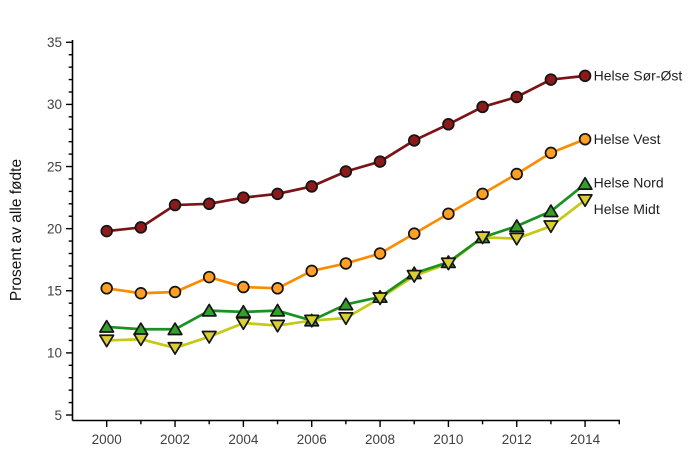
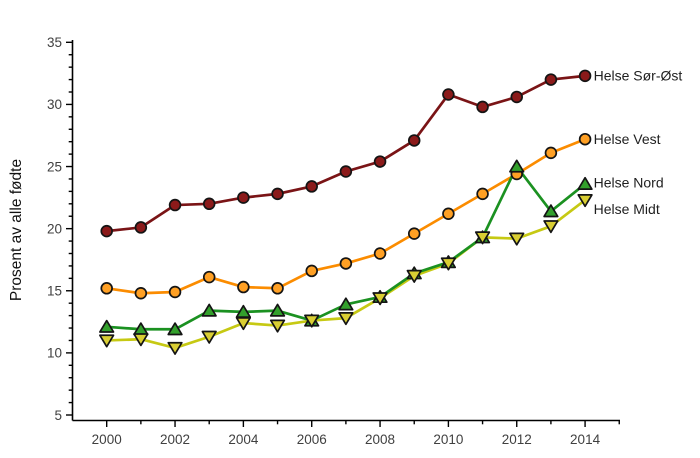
Helse Sør-Øst/2010: 28.4 -> 30.8
Helse Nord/2012: 20.2 -> 25.0
